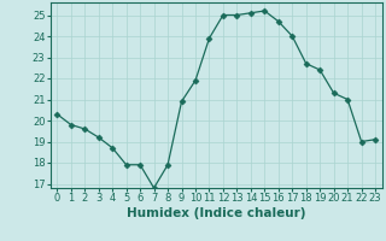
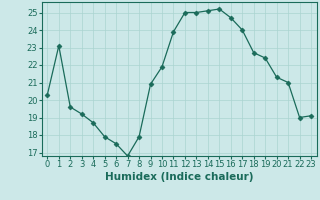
1: 19.8 -> 23.1
6: 17.9 -> 17.5
